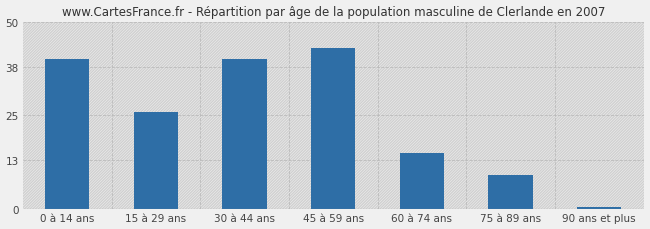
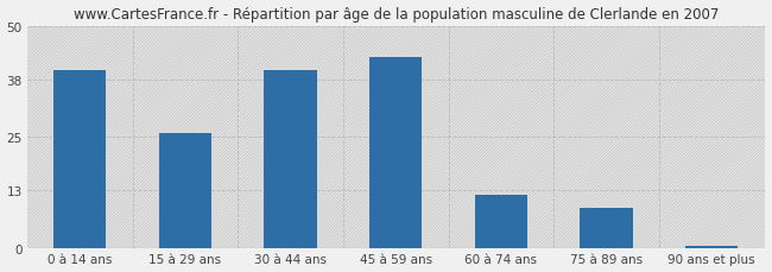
60 à 74 ans: 15.0 -> 12.0
